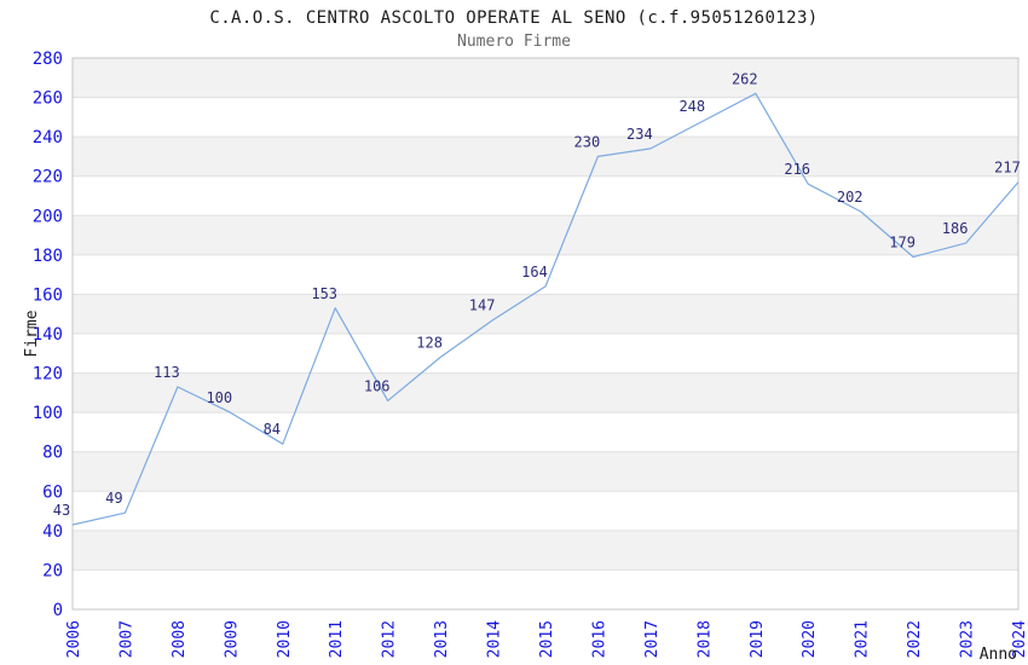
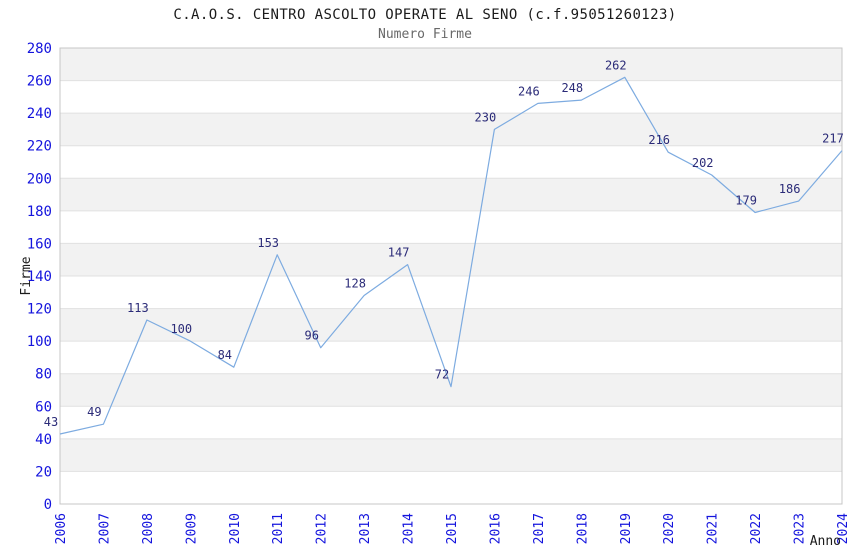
2012: 106 -> 96
2015: 164 -> 72
2017: 234 -> 246
